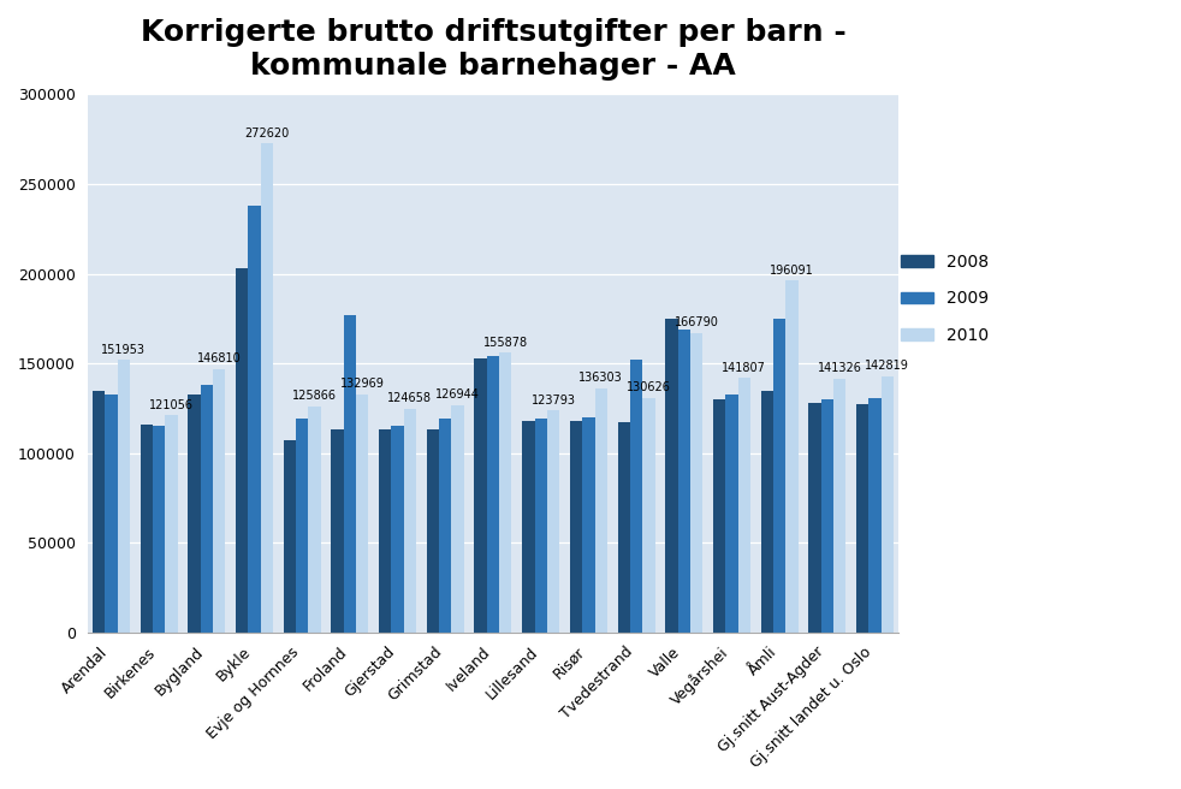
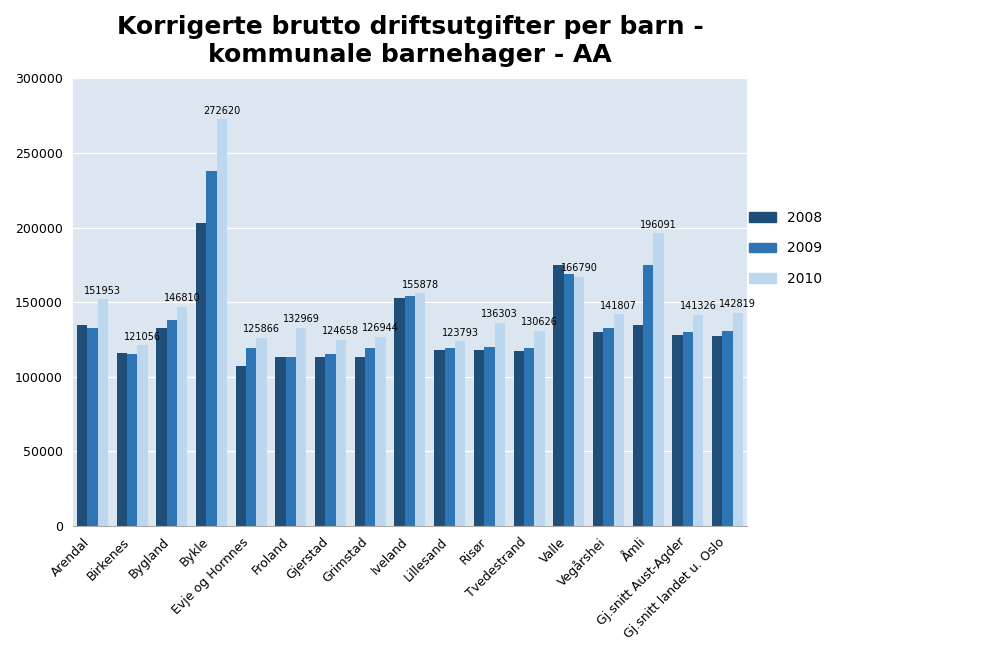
2009/Froland: 177000 -> 113000
2009/Tvedestrand: 152000 -> 119000
